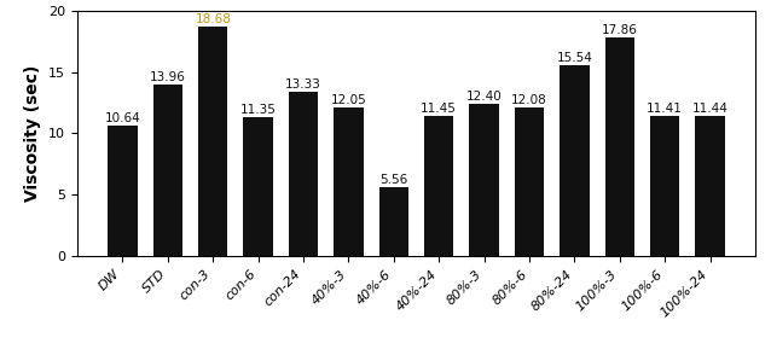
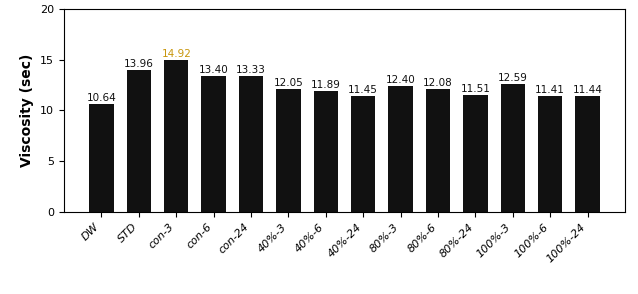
con-3: 18.68 -> 14.92
con-6: 11.35 -> 13.40
40%-6: 5.56 -> 11.89
80%-24: 15.54 -> 11.51
100%-3: 17.86 -> 12.59
